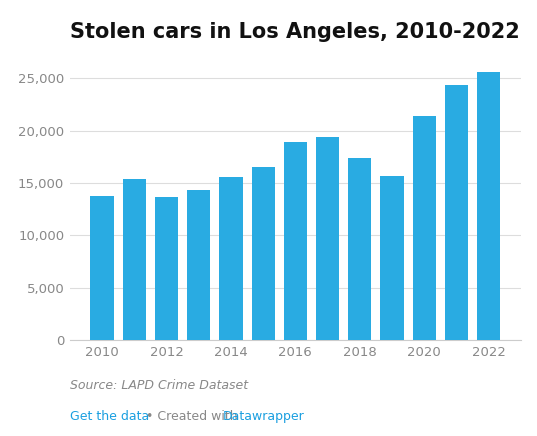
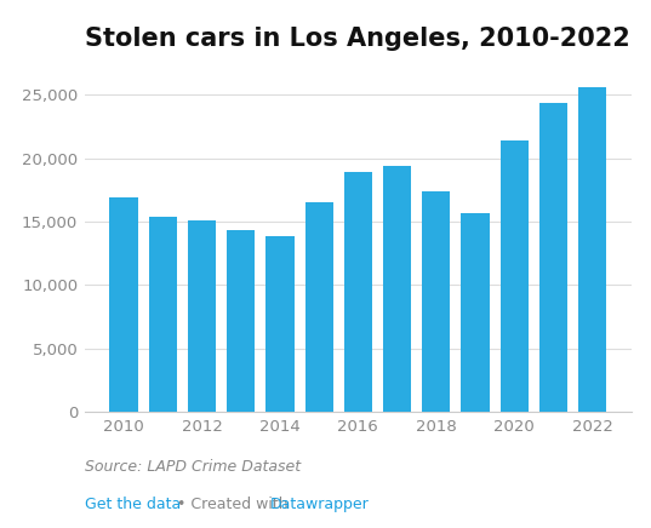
2010: 13,800 -> 16,900
2012: 13,700 -> 15,100
2014: 15,600 -> 13,900
